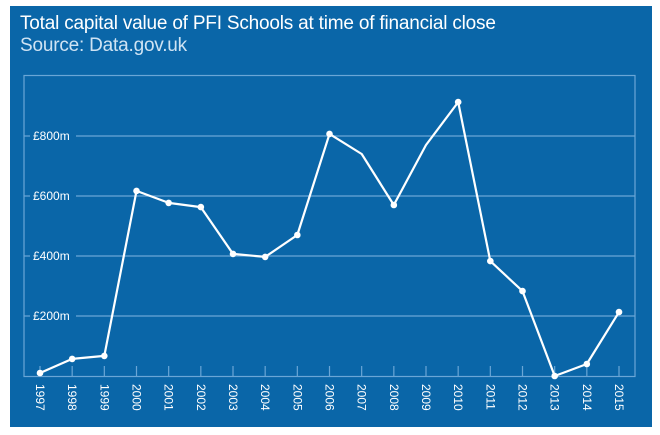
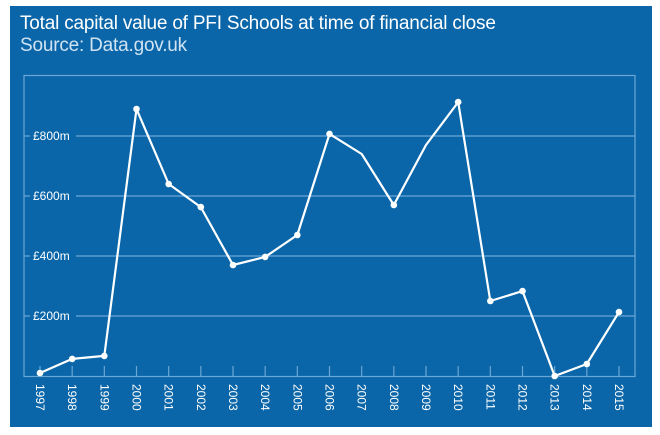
2000: £620m -> £890m
2001: £580m -> £640m
2003: £410m -> £370m
2011: £380m -> £250m
